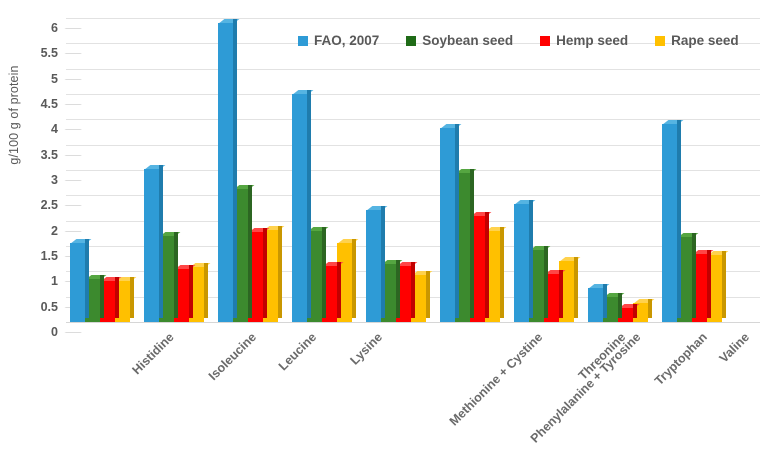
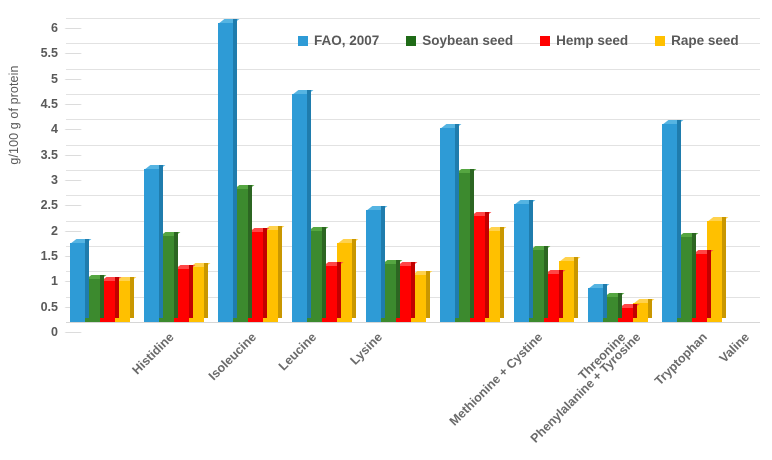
Rape seed/Valine: 1.3 -> 2.0
